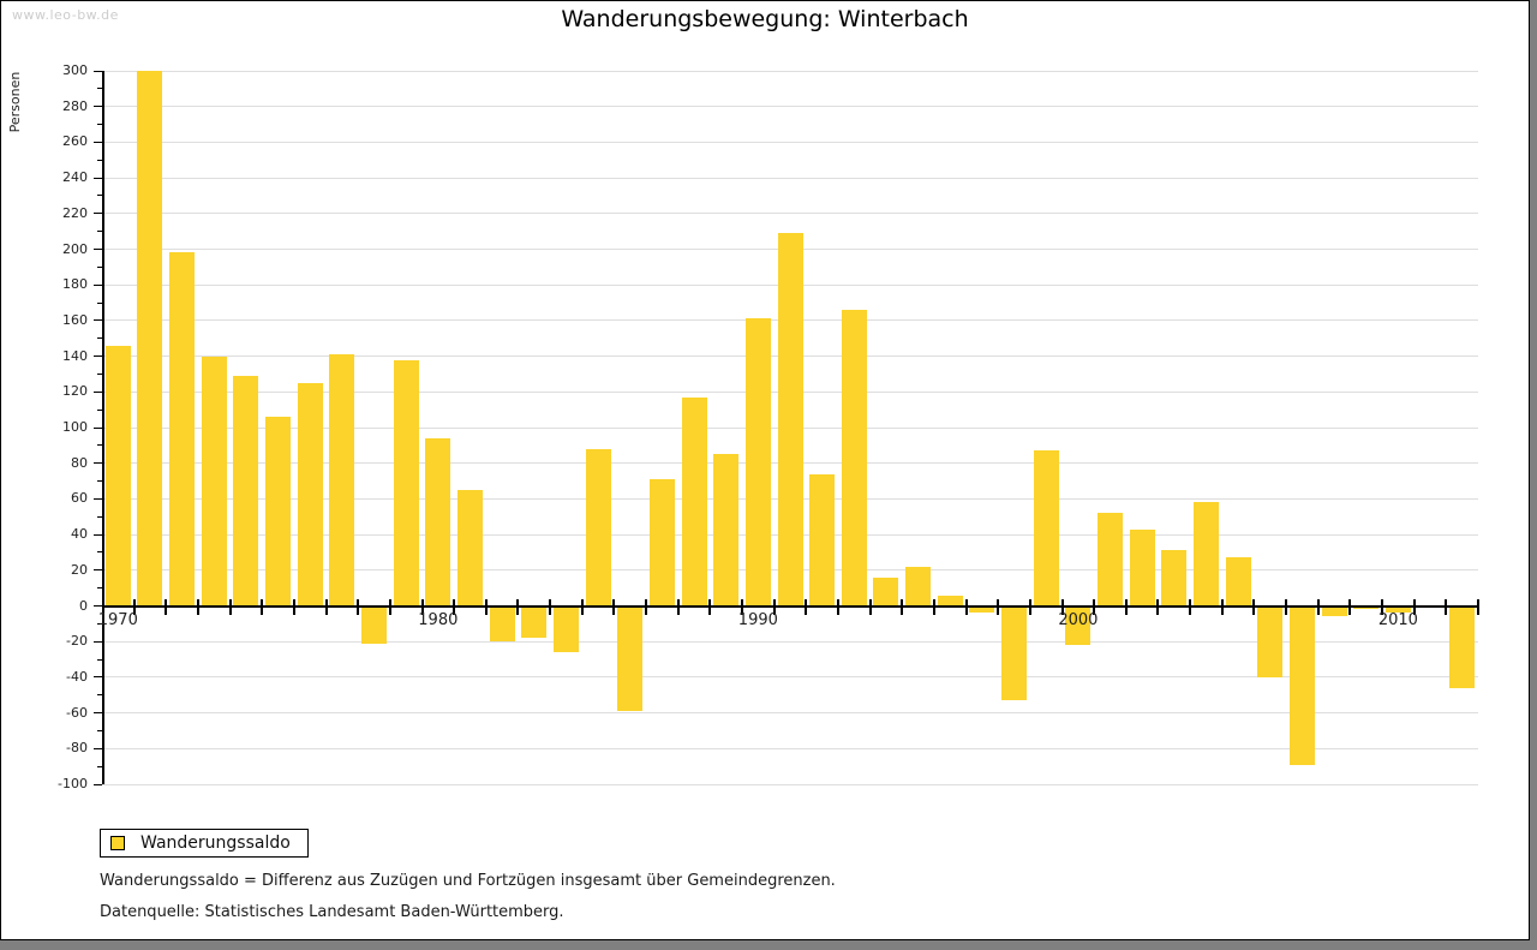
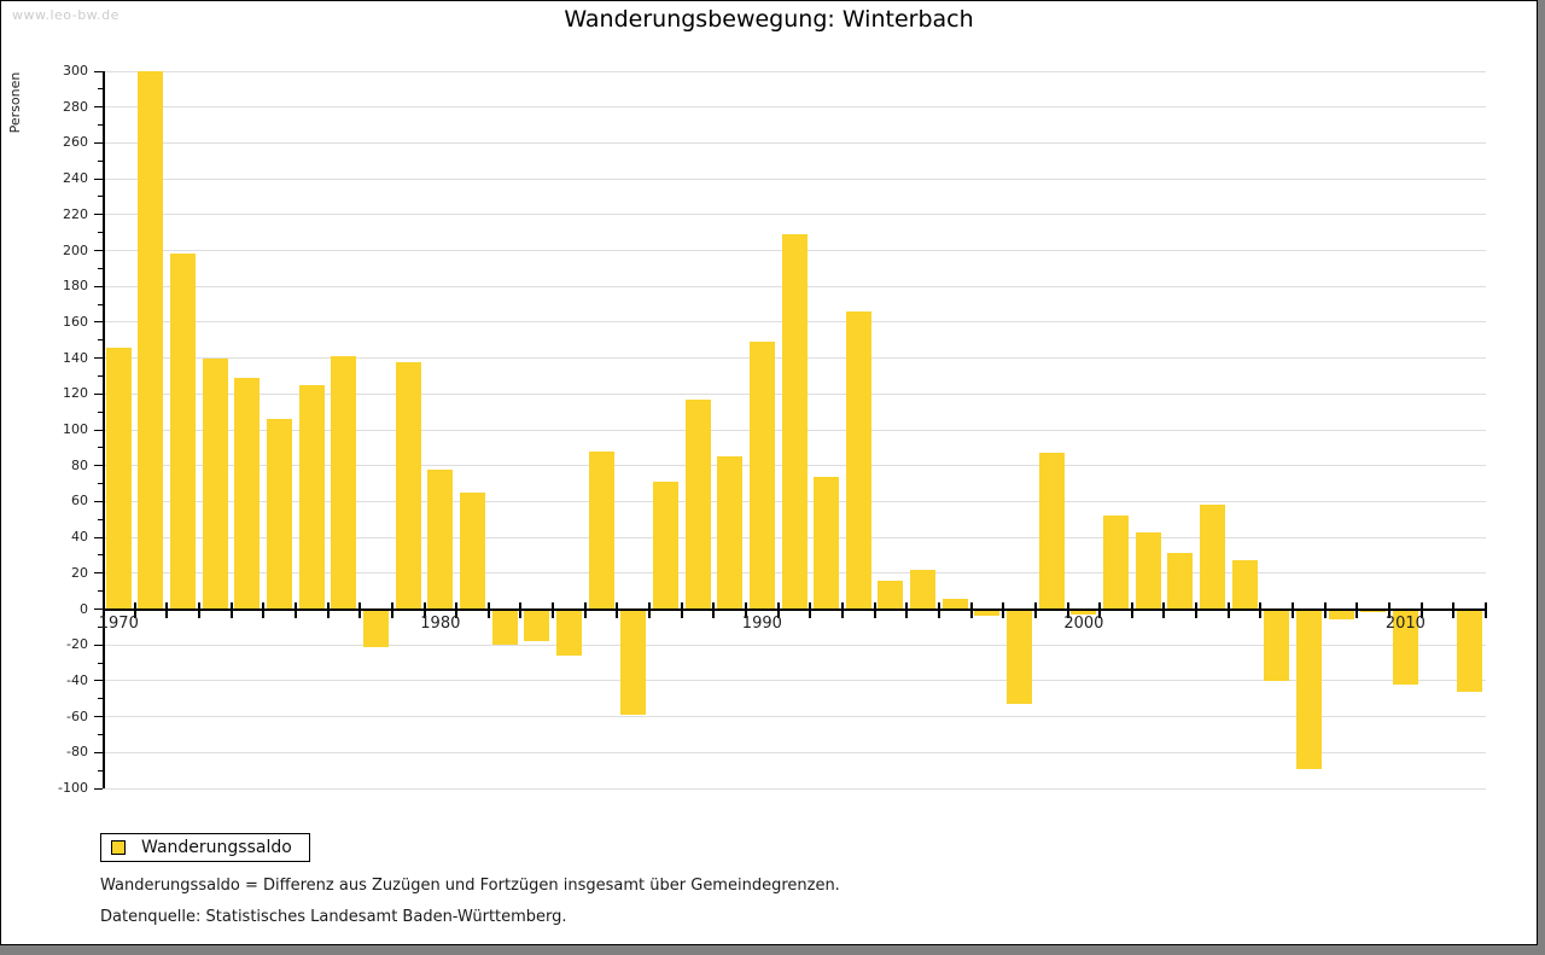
1980: 94 -> 78
1990: 161 -> 149
2000: -22 -> -3
2010: -4 -> -42
